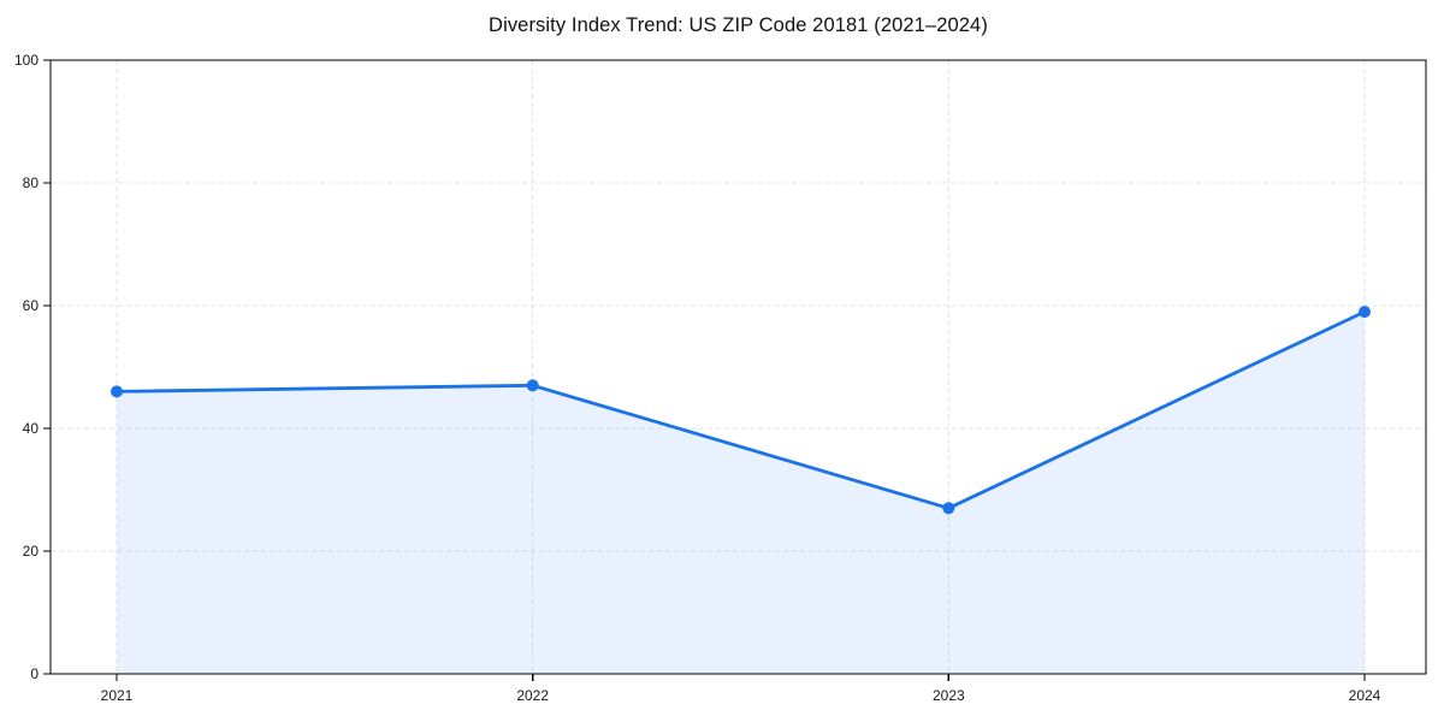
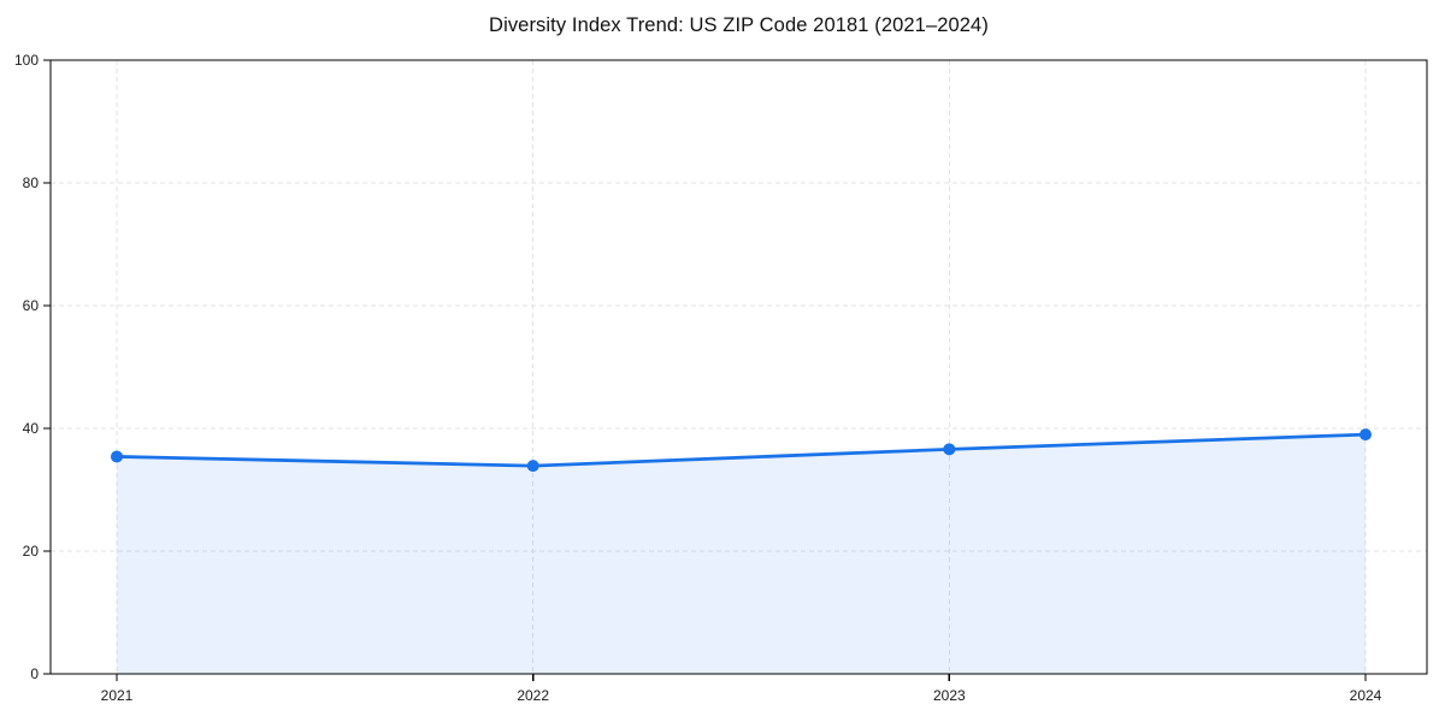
2021: 46 -> 35
2022: 47 -> 34
2023: 27 -> 37
2024: 59 -> 39
